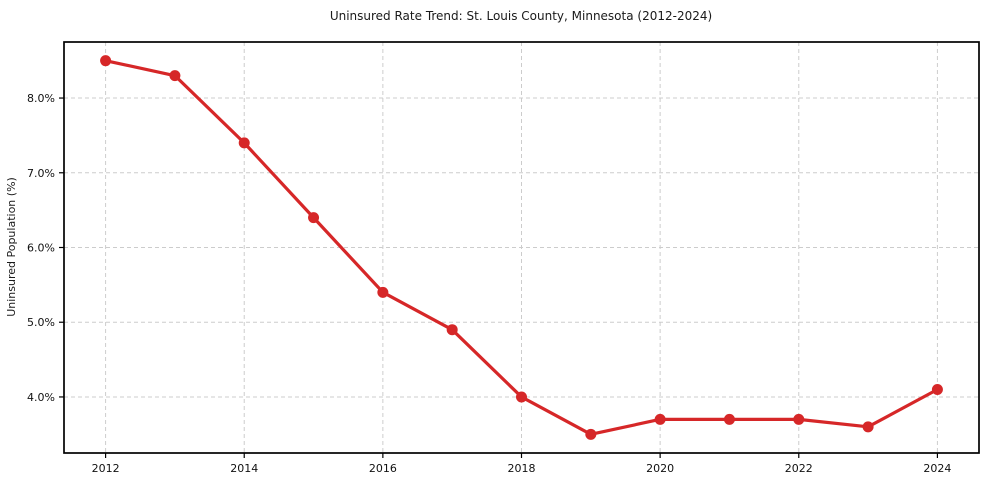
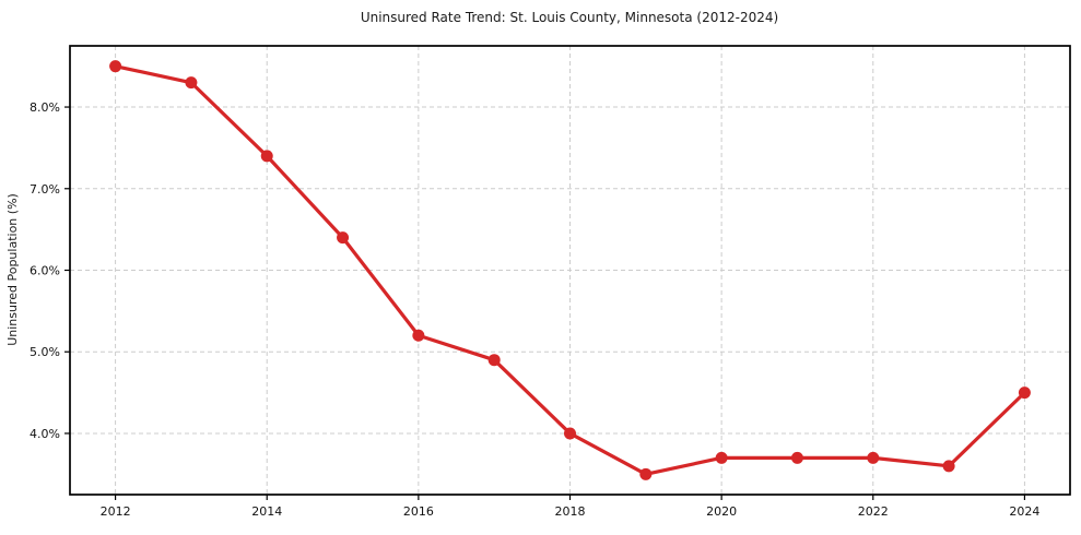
2016: 5.4% -> 5.2%
2024: 4.1% -> 4.5%
